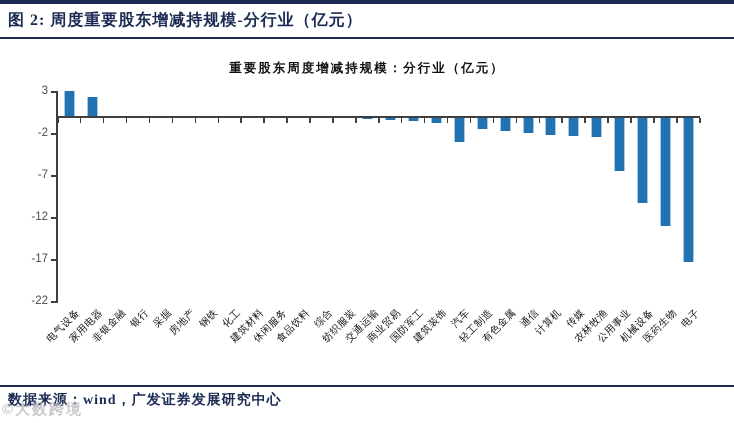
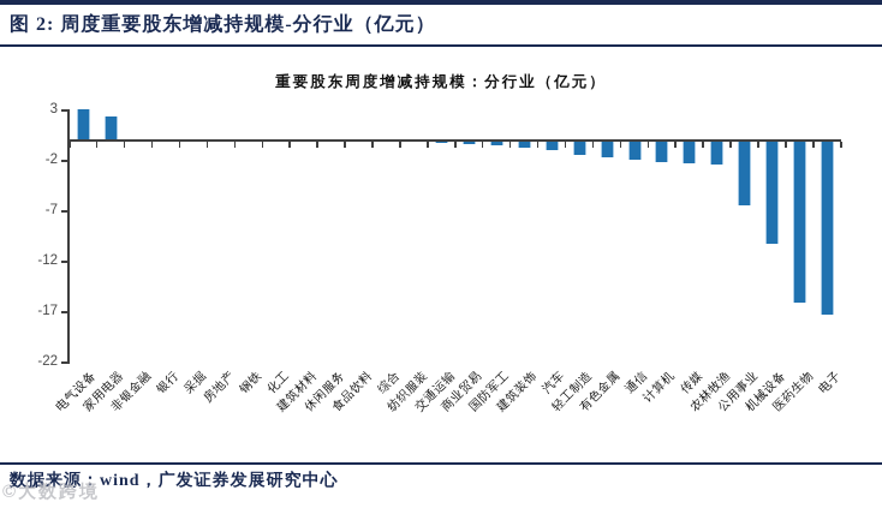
汽车: -3 -> -1
医药生物: -13 -> -16
